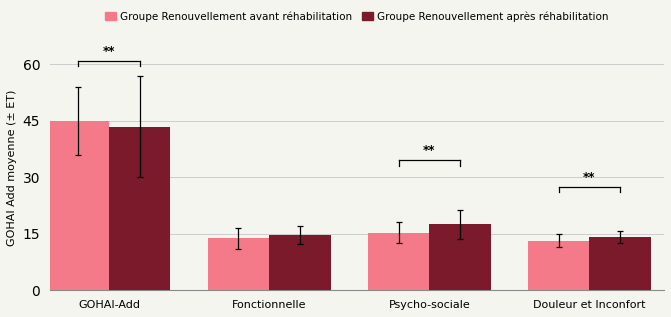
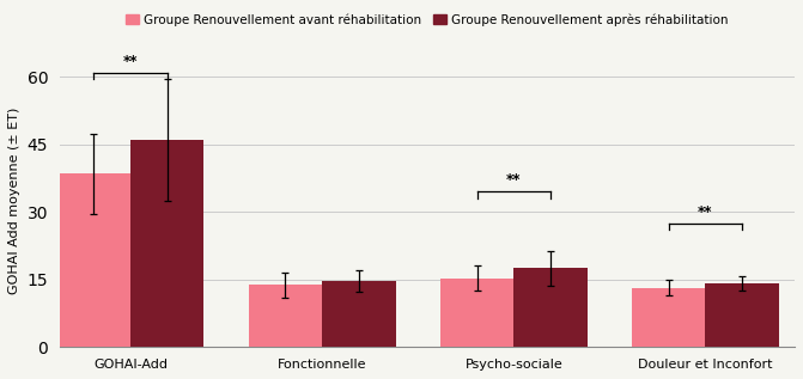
Groupe Renouvellement avant réhabilitation/GOHAI-Add: 45.0 -> 38.5
Groupe Renouvellement après réhabilitation/GOHAI-Add: 43.5 -> 46.0
